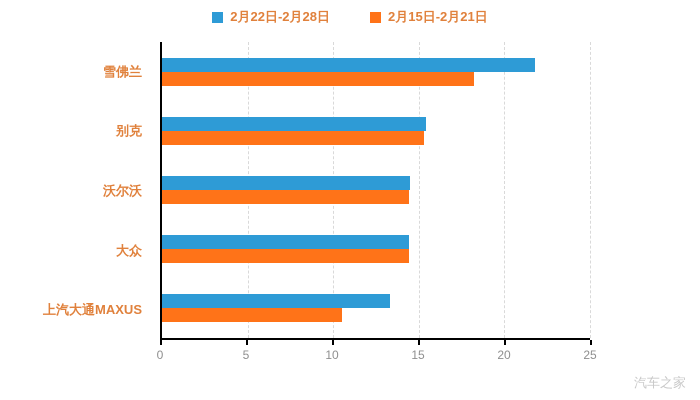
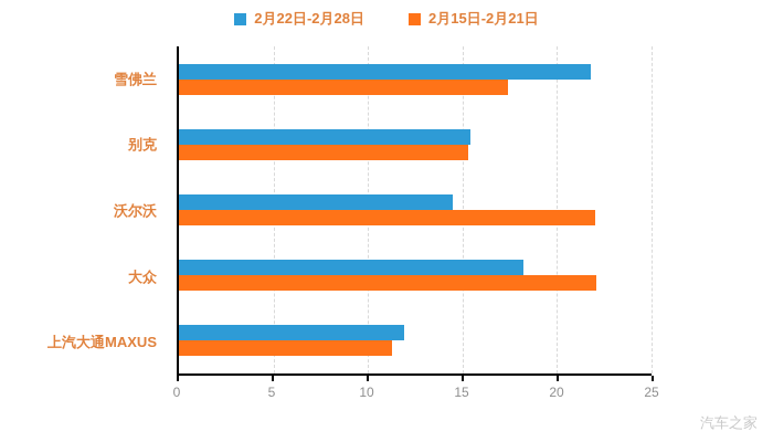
2月15日-2月21日/雪佛兰: 18.2 -> 17.4
2月15日-2月21日/沃尔沃: 14.4 -> 22.0
2月22日-2月28日/大众: 14.4 -> 18.2
2月15日-2月21日/大众: 14.4 -> 22.1
2月22日-2月28日/上汽大通MAXUS: 13.3 -> 11.9
2月15日-2月21日/上汽大通MAXUS: 10.5 -> 11.3
